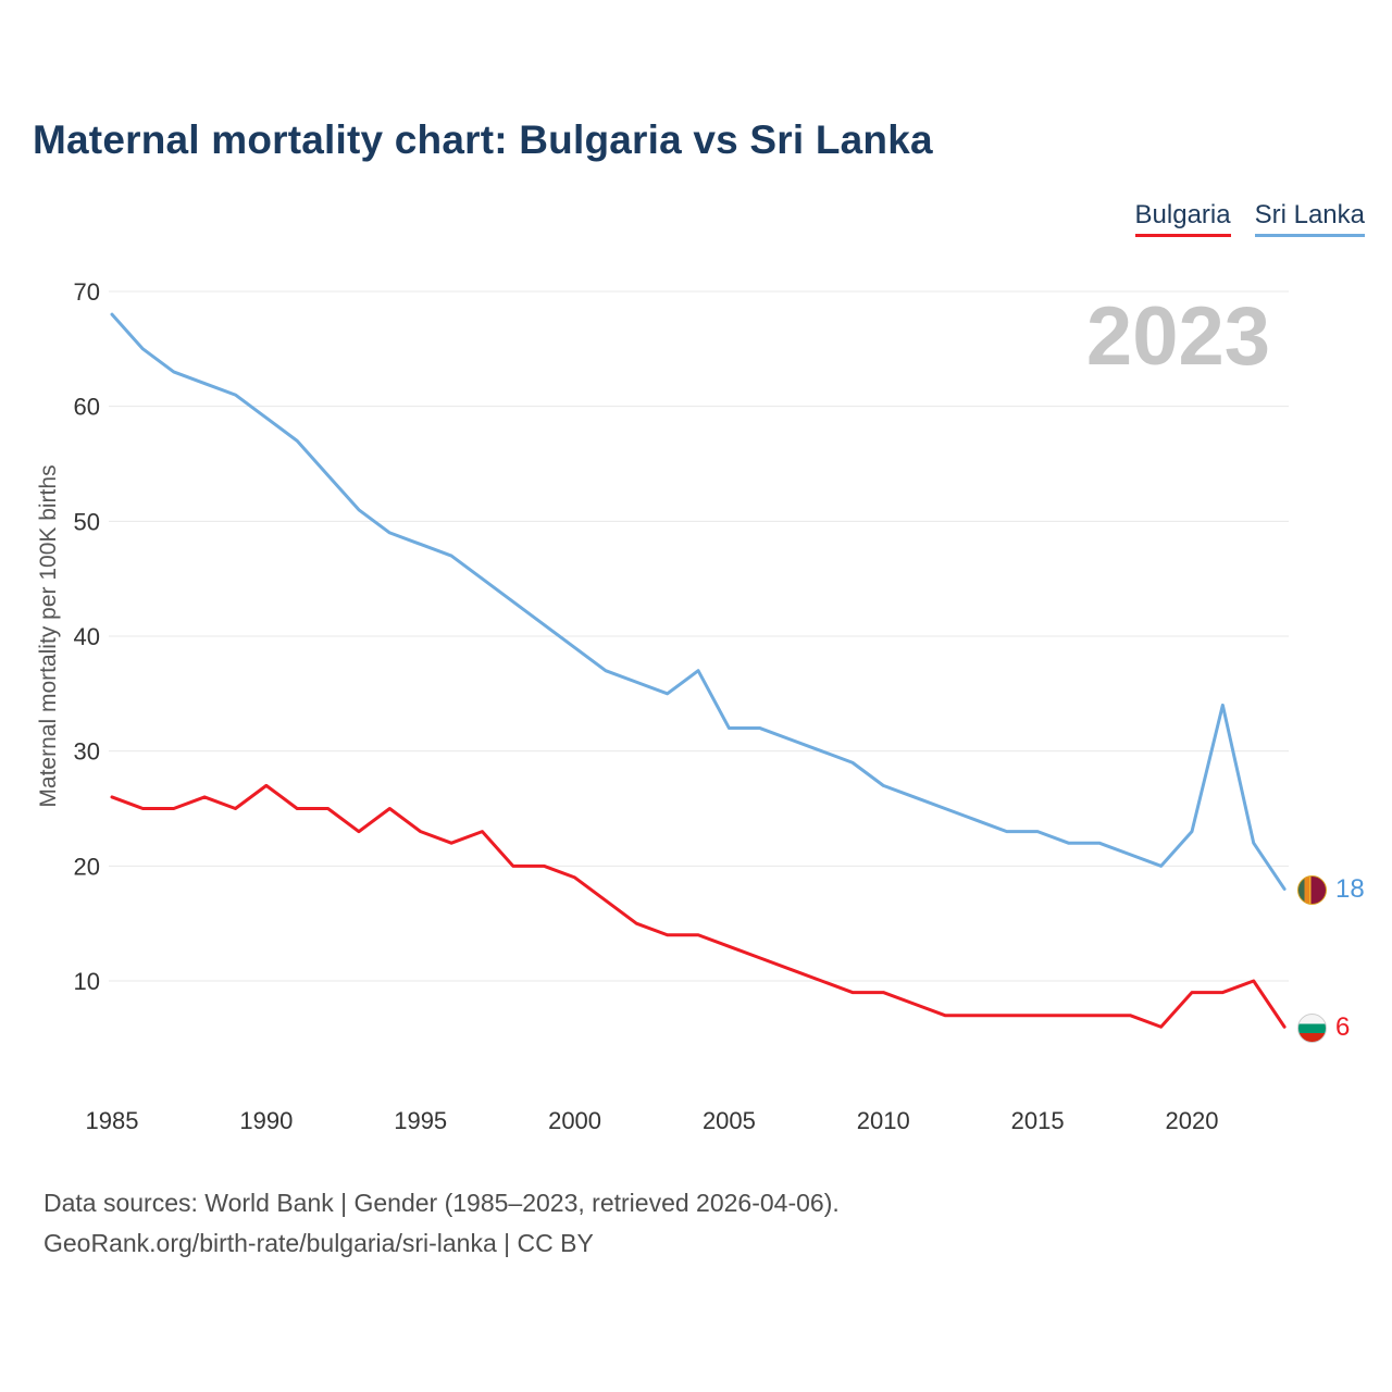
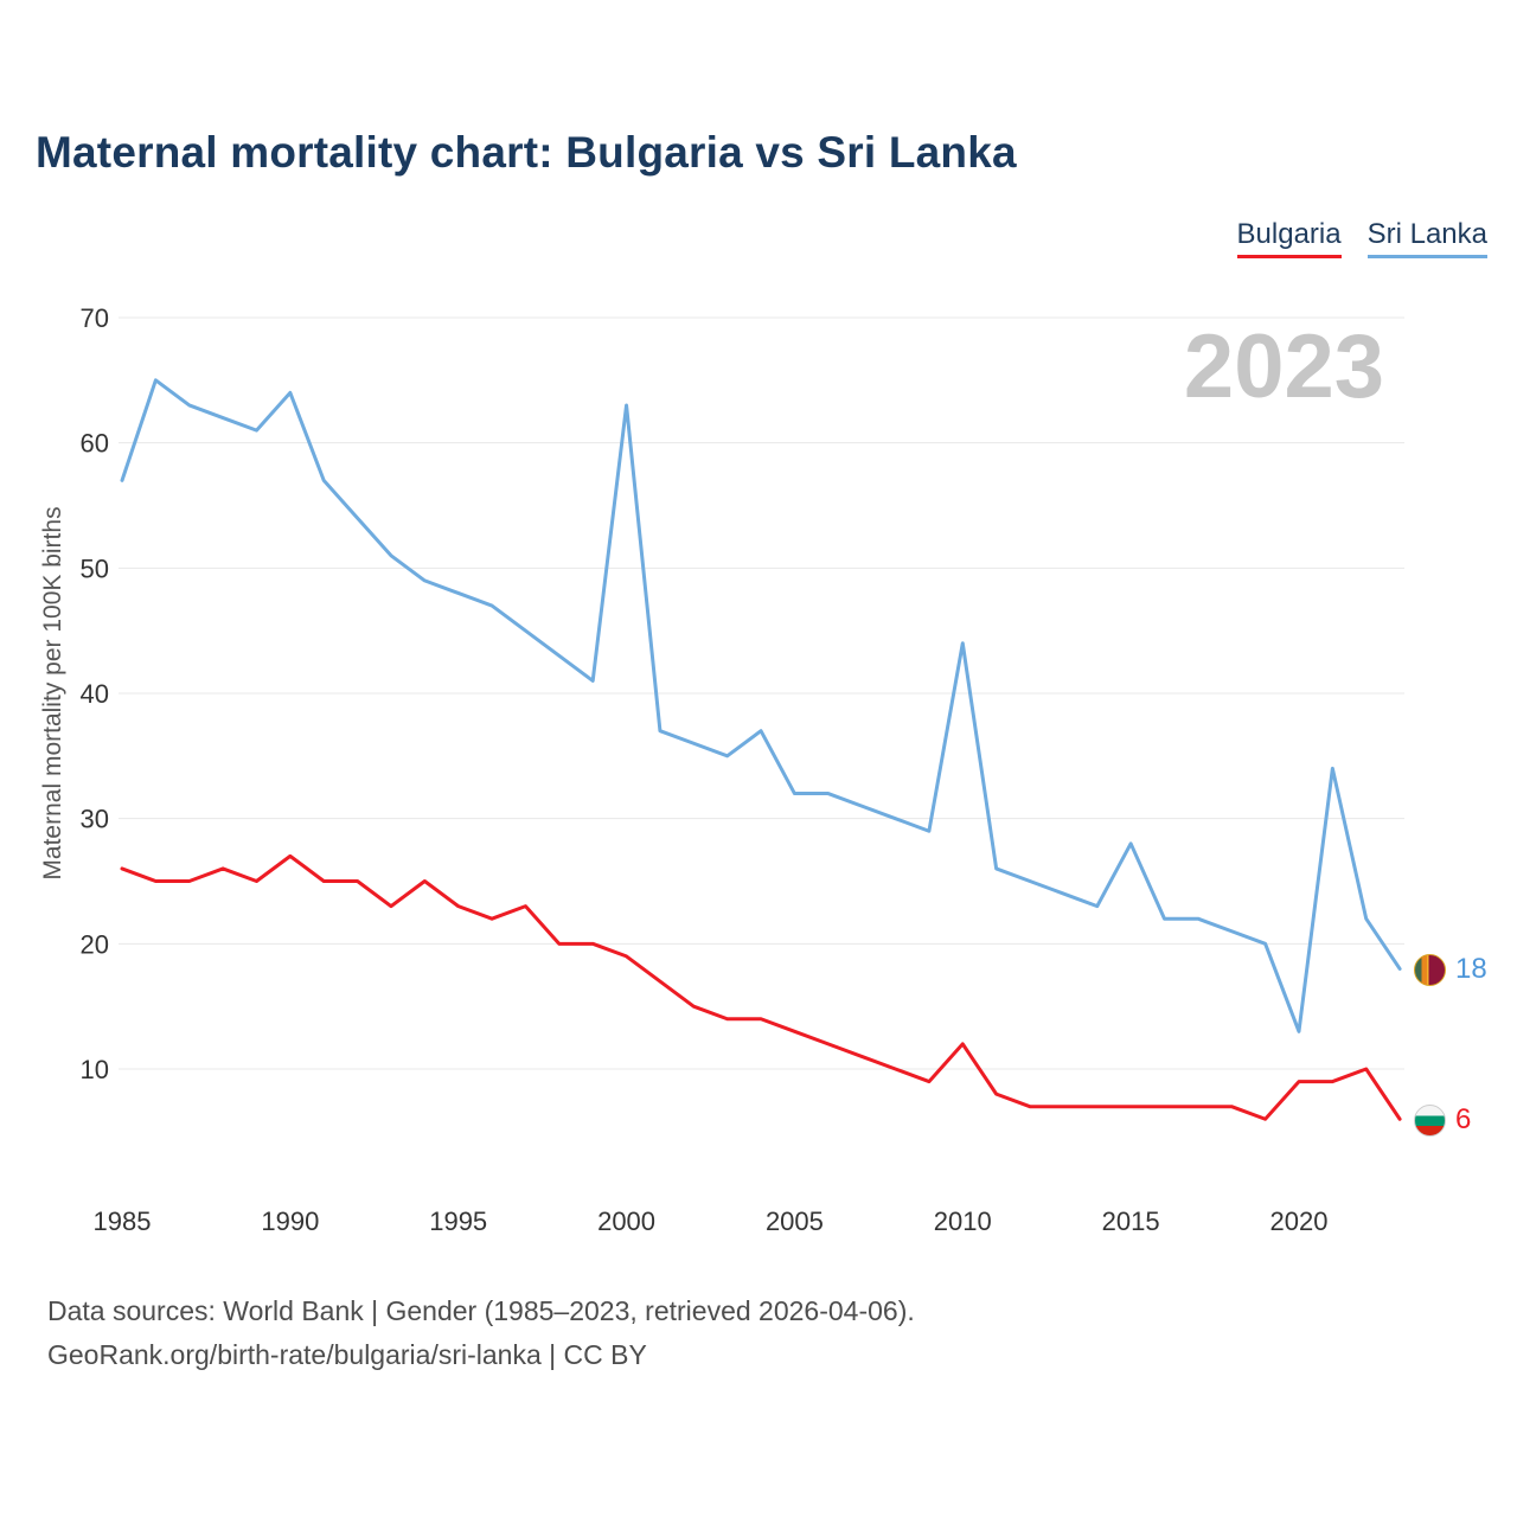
Sri Lanka/1985: 68 -> 57
Sri Lanka/1990: 59 -> 64
Sri Lanka/2000: 39 -> 63
Bulgaria/2010: 9 -> 12
Sri Lanka/2010: 27 -> 44
Sri Lanka/2015: 23 -> 28
Sri Lanka/2020: 23 -> 13
